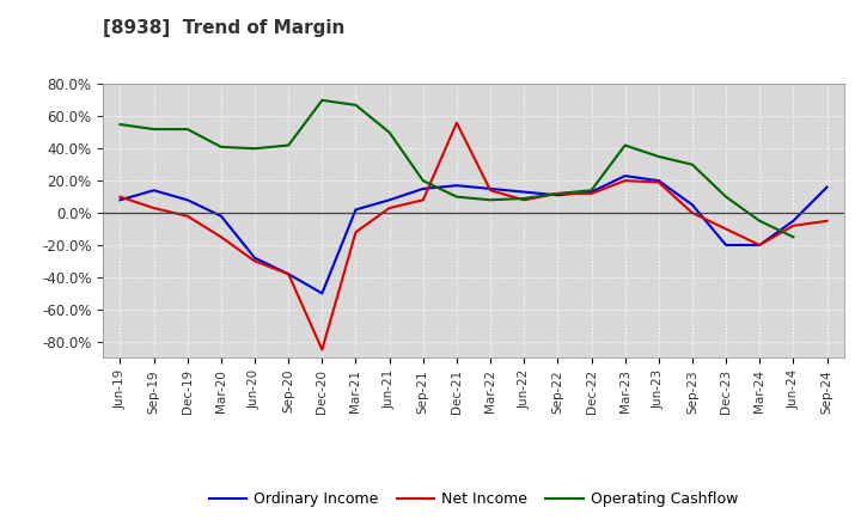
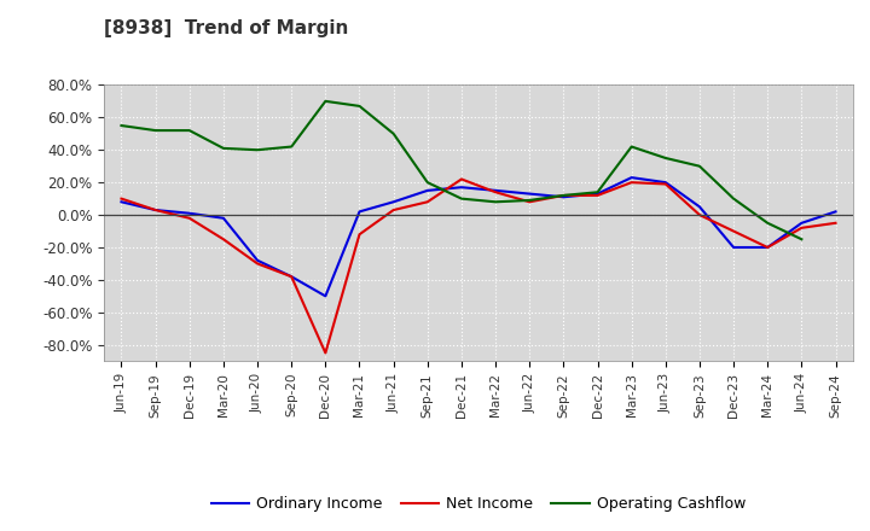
Ordinary Income/Sep-19: 14% -> 3%
Ordinary Income/Dec-19: 8% -> 1%
Net Income/Dec-21: 56% -> 22%
Ordinary Income/Sep-24: 16% -> 2%
